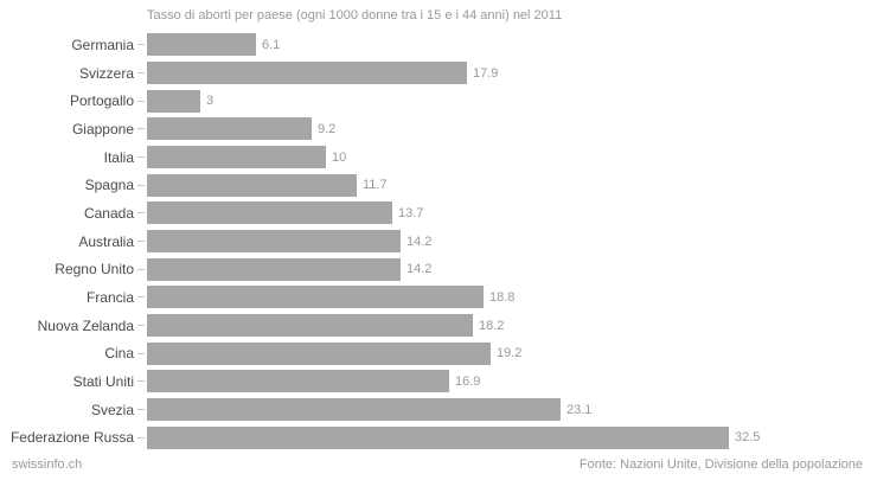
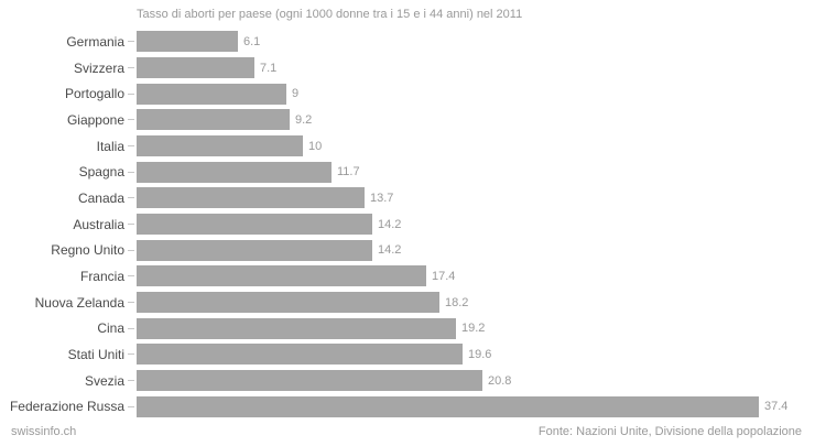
Svizzera: 17.9 -> 7.1
Portogallo: 3 -> 9
Francia: 18.8 -> 17.4
Stati Uniti: 16.9 -> 19.6
Svezia: 23.1 -> 20.8
Federazione Russa: 32.5 -> 37.4
